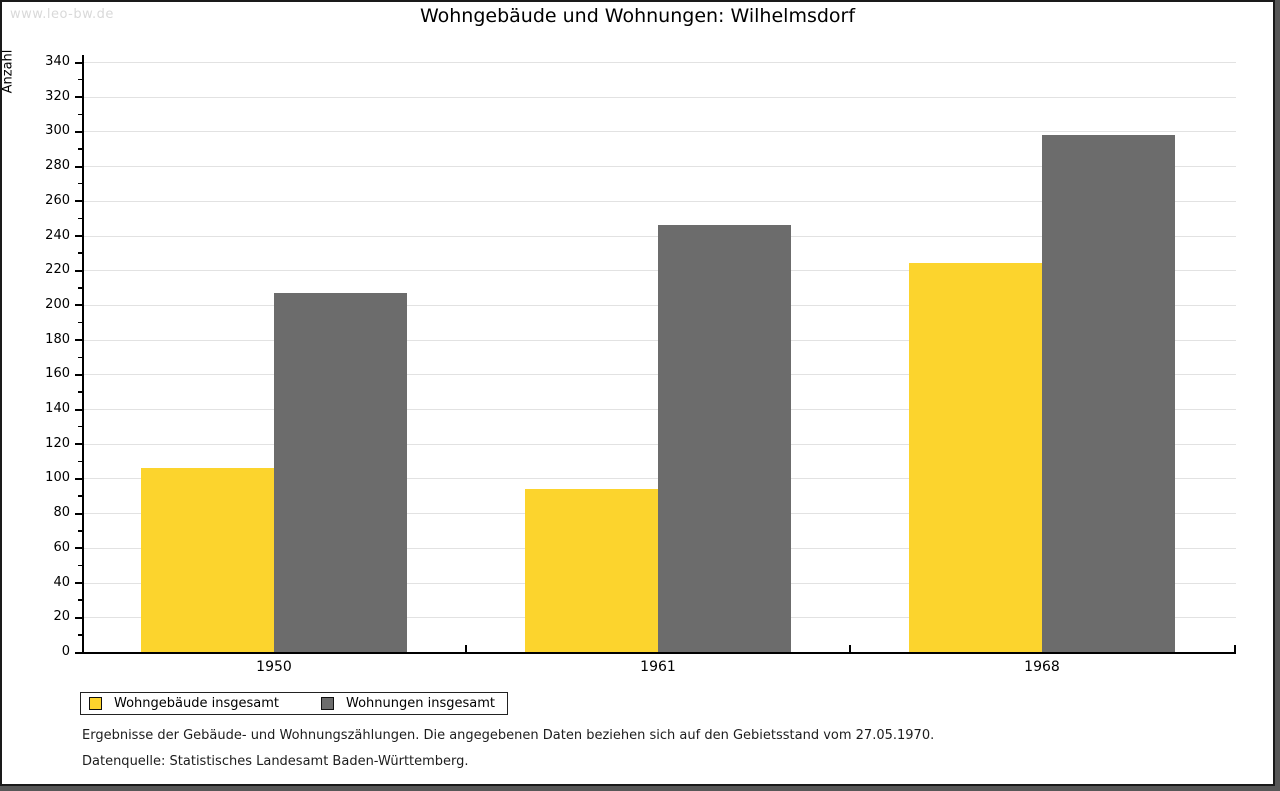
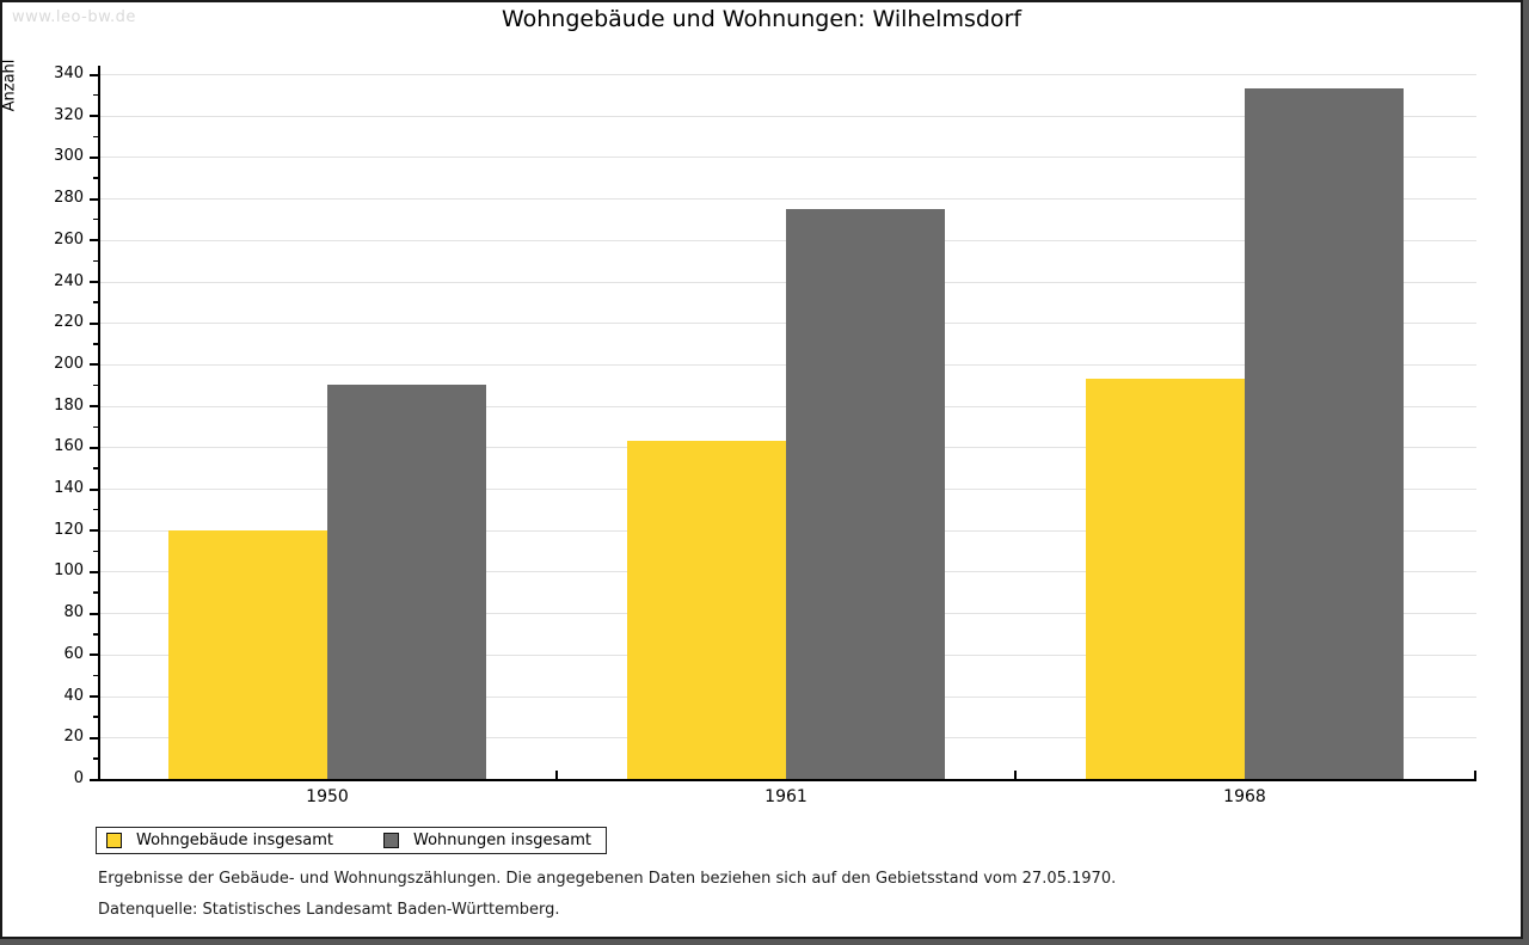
Wohngebäude insgesamt/1950: 106 -> 120
Wohnungen insgesamt/1950: 207 -> 190
Wohngebäude insgesamt/1961: 94 -> 163
Wohnungen insgesamt/1961: 246 -> 275
Wohngebäude insgesamt/1968: 224 -> 193
Wohnungen insgesamt/1968: 298 -> 333
